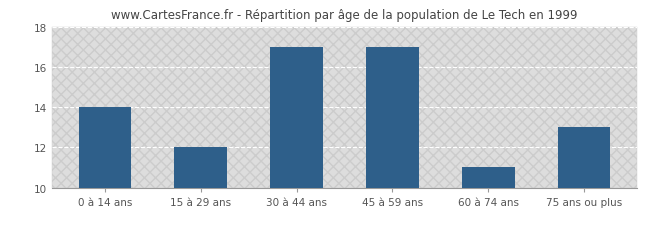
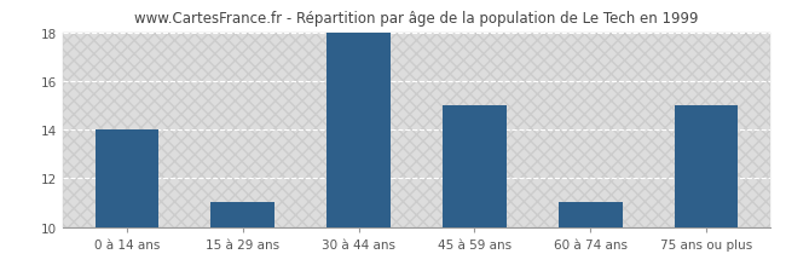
15 à 29 ans: 12 -> 11
30 à 44 ans: 17 -> 18
45 à 59 ans: 17 -> 15
75 ans ou plus: 13 -> 15
